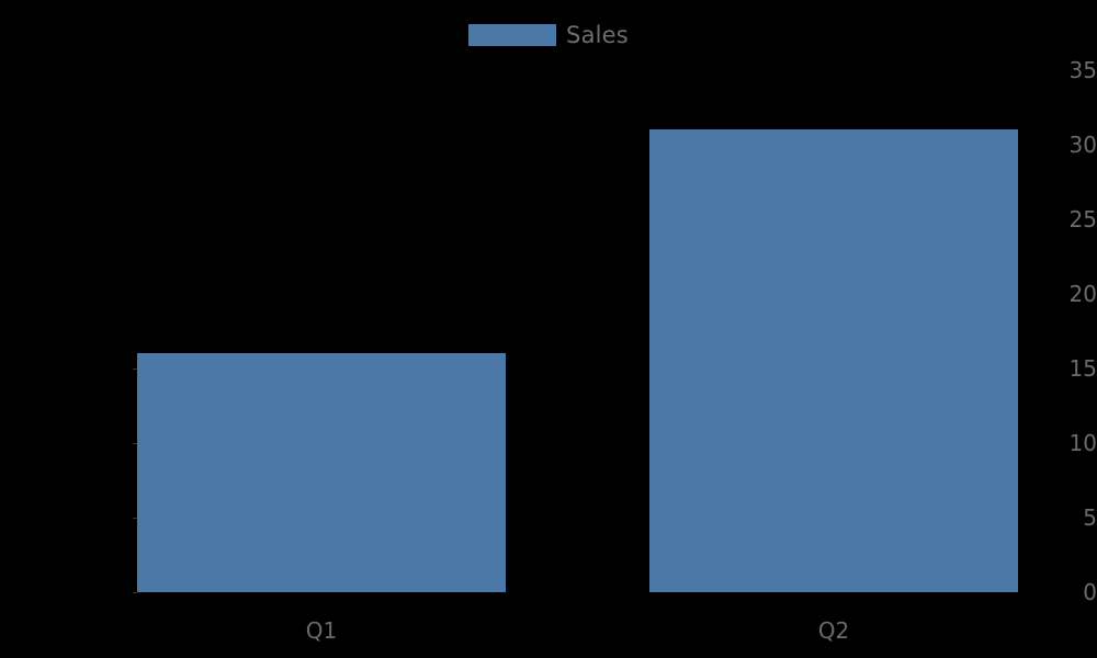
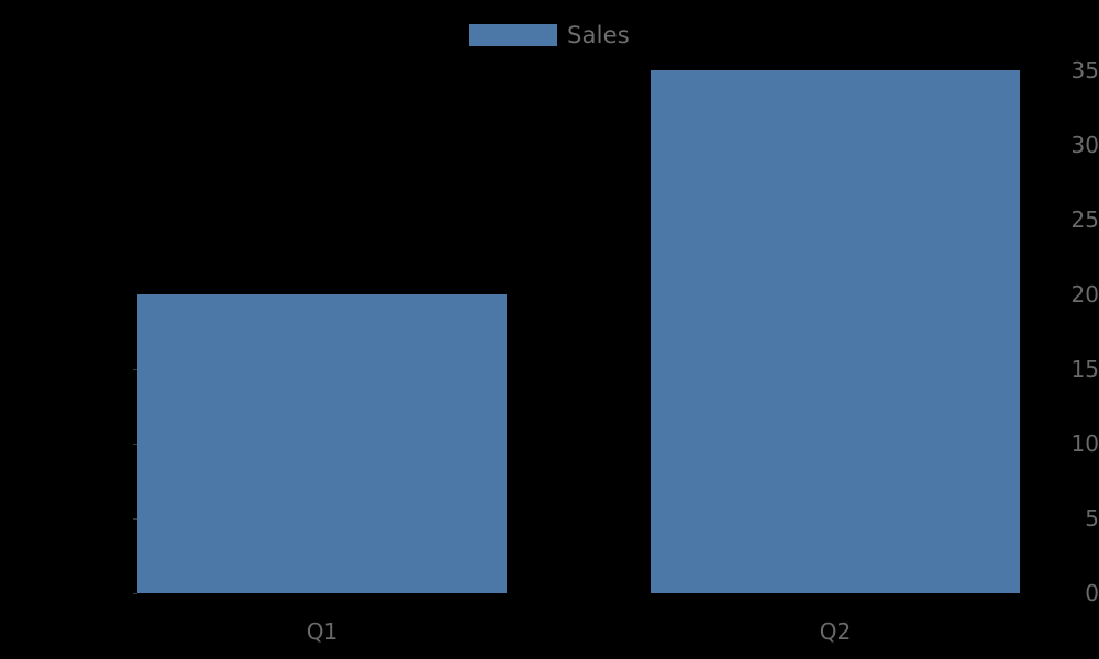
Q1: 16 -> 20
Q2: 31 -> 35
